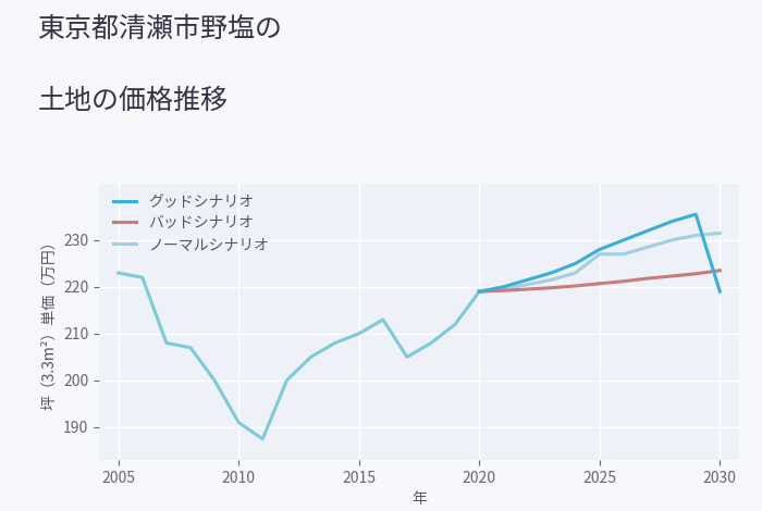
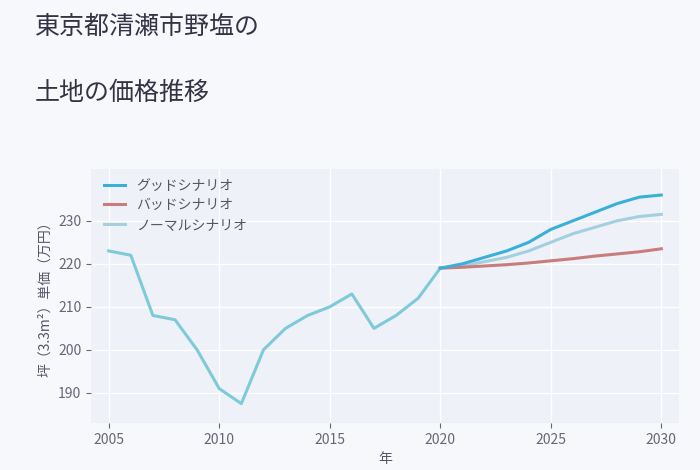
ノーマルシナリオ/2025: 227.0 -> 225.0
グッドシナリオ/2030: 219.0 -> 236.0
